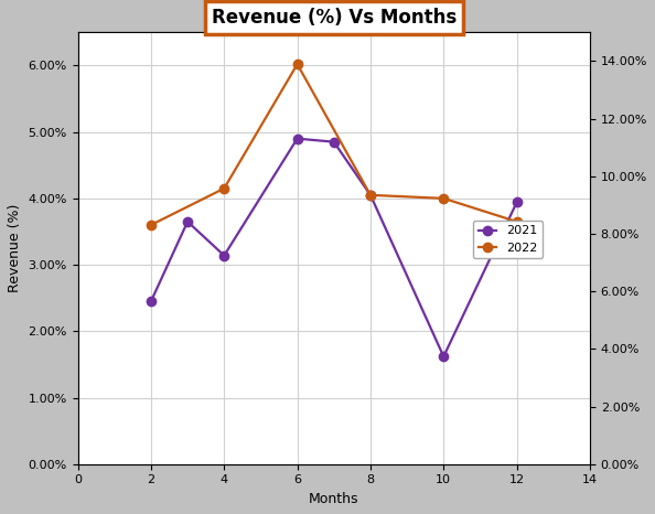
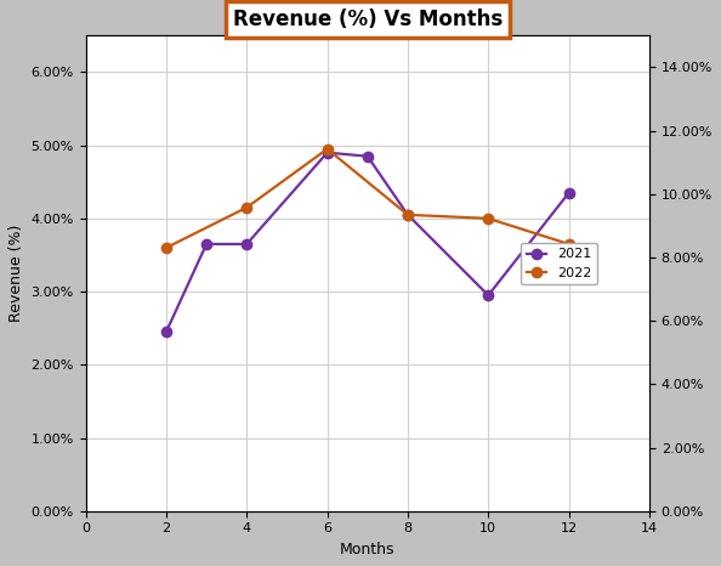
2021/4: 3.14% -> 3.65%
2022/6: 6.02% -> 4.95%
2021/10: 1.62% -> 2.95%
2021/12: 3.94% -> 4.35%
